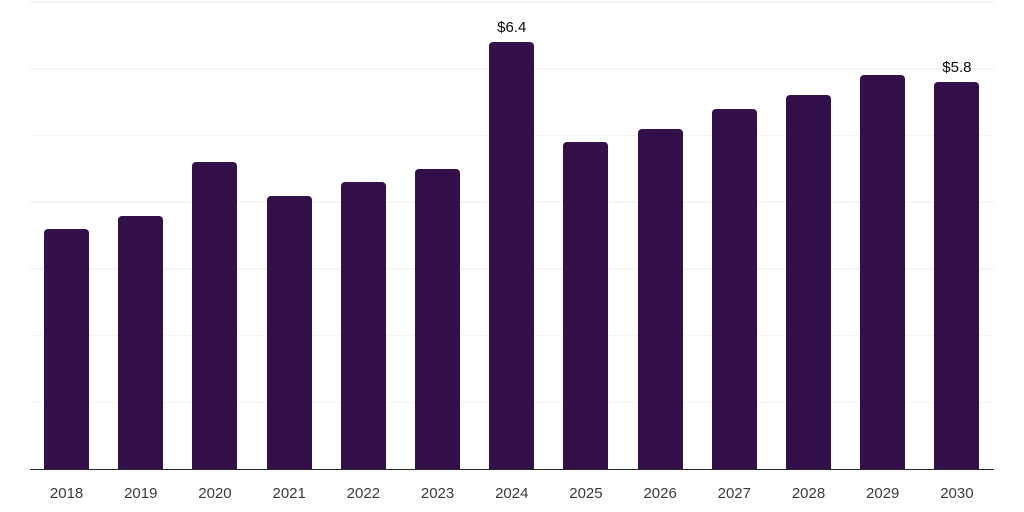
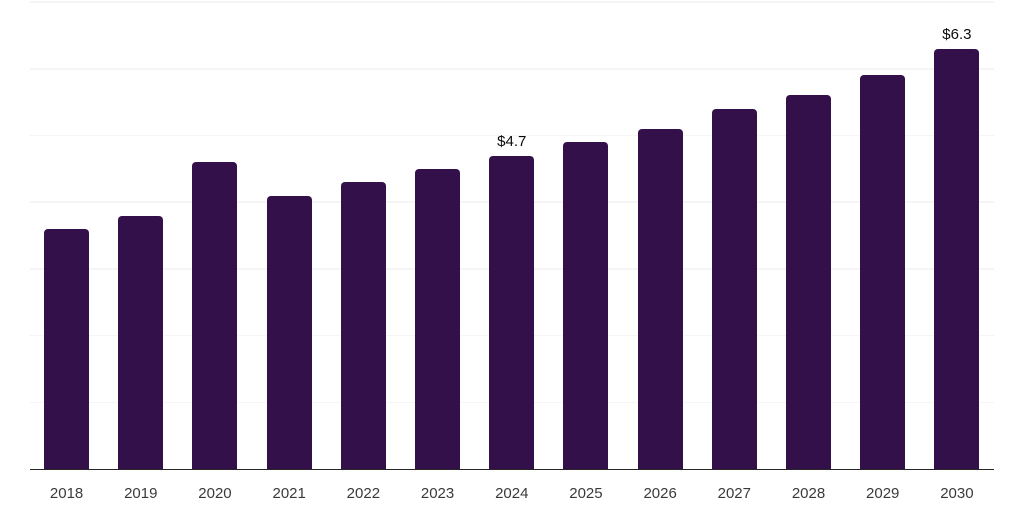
2024: $6.4 -> $4.7
2030: $5.8 -> $6.3
